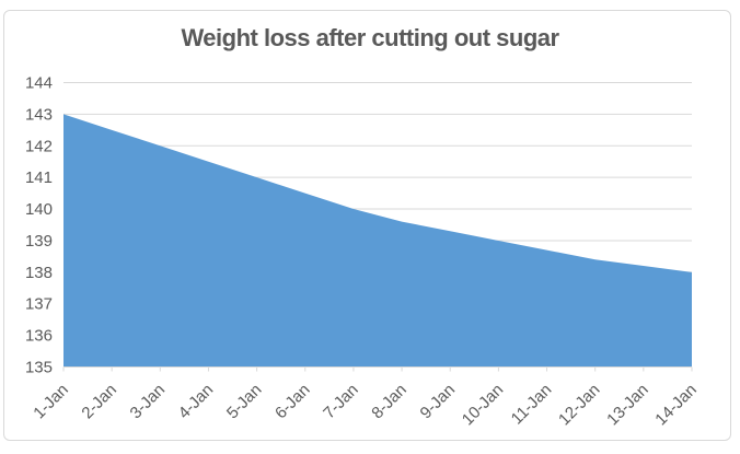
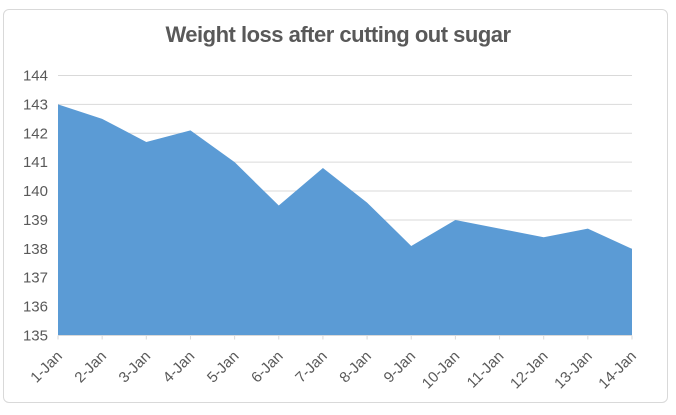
3-Jan: 142.0 -> 141.7
4-Jan: 141.5 -> 142.1
6-Jan: 140.5 -> 139.5
7-Jan: 140.0 -> 140.8
9-Jan: 139.3 -> 138.1
13-Jan: 138.2 -> 138.7
